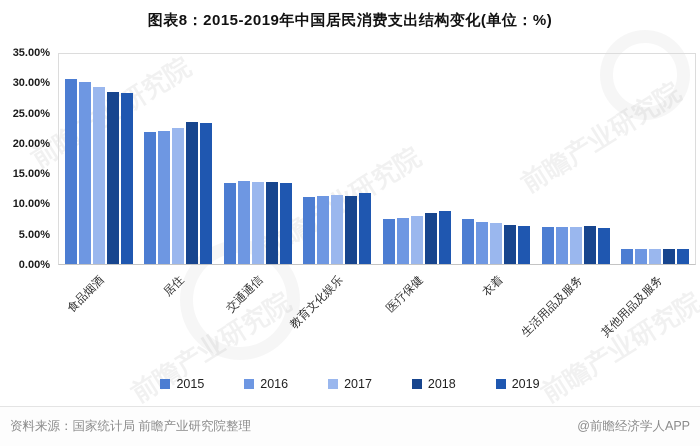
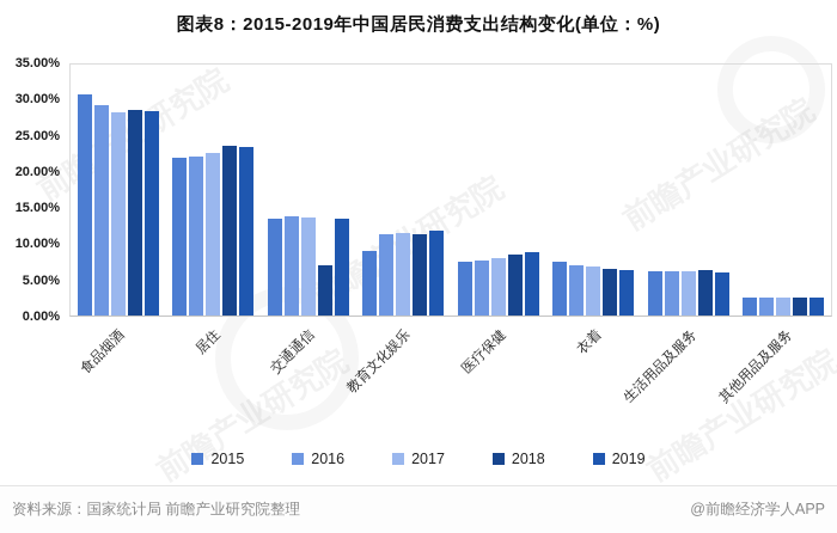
2016/食品烟酒: 30% -> 29%
2017/食品烟酒: 29% -> 28%
2018/交通通信: 14% -> 7%
2015/教育文化娱乐: 11% -> 9%
